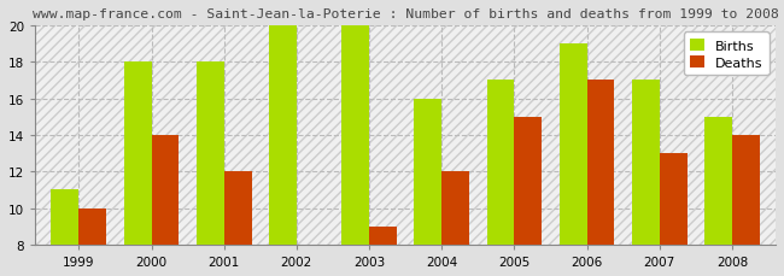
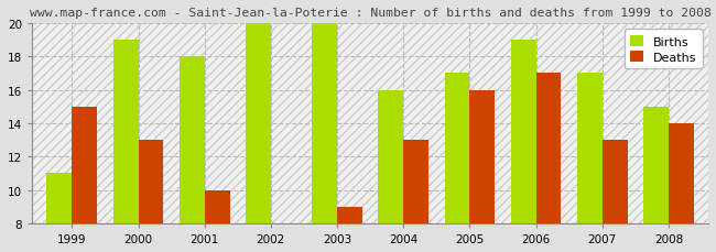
Deaths/1999: 10 -> 15
Births/2000: 18 -> 19
Deaths/2000: 14 -> 13
Deaths/2001: 12 -> 10
Deaths/2004: 12 -> 13
Deaths/2005: 15 -> 16
